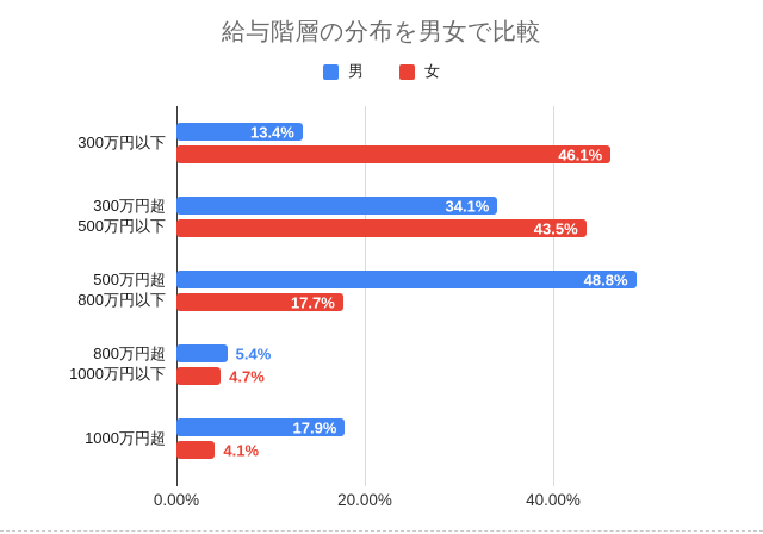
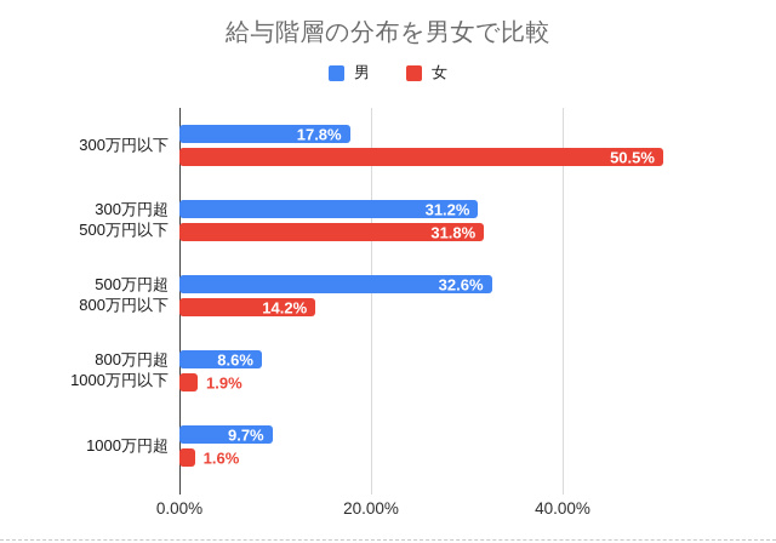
男/300万円以下: 13.4% -> 17.8%
女/300万円以下: 46.1% -> 50.5%
男/300万円超 500万円以下: 34.1% -> 31.2%
女/300万円超 500万円以下: 43.5% -> 31.8%
男/500万円超 800万円以下: 48.8% -> 32.6%
女/500万円超 800万円以下: 17.7% -> 14.2%
男/800万円超 1000万円以下: 5.4% -> 8.6%
女/800万円超 1000万円以下: 4.7% -> 1.9%
男/1000万円超: 17.9% -> 9.7%
女/1000万円超: 4.1% -> 1.6%
